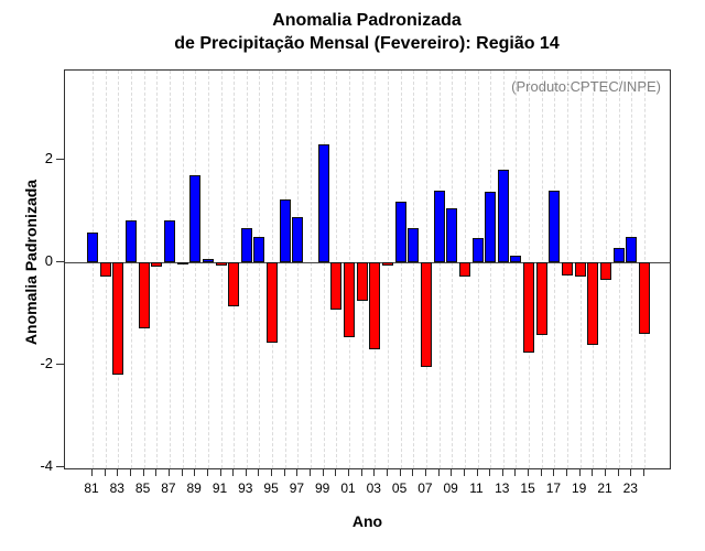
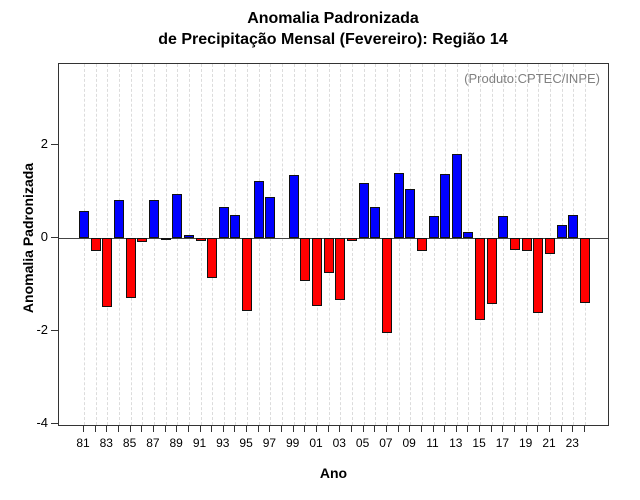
83: -2.2 -> -1.5
89: 1.7 -> 0.9
99: 2.3 -> 1.4
03: -1.7 -> -1.3
17: 1.4 -> 0.5
